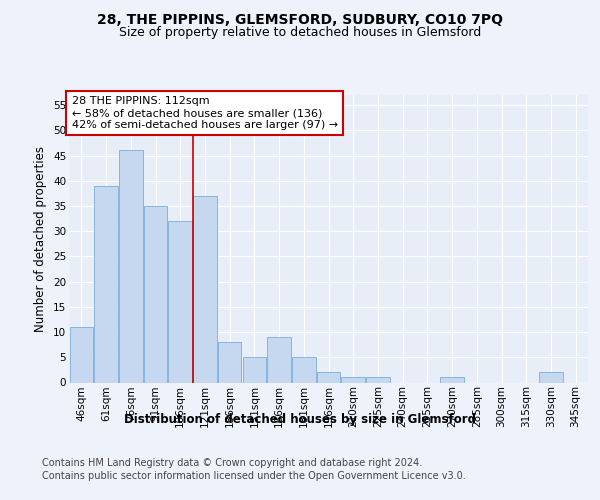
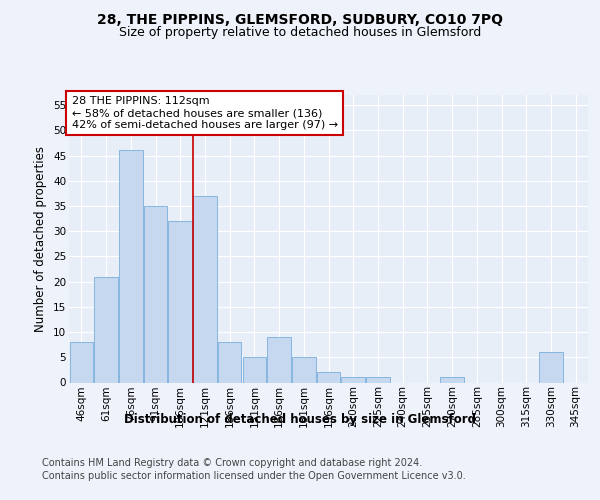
46sqm: 11 -> 8
61sqm: 39 -> 21
330sqm: 2 -> 6
